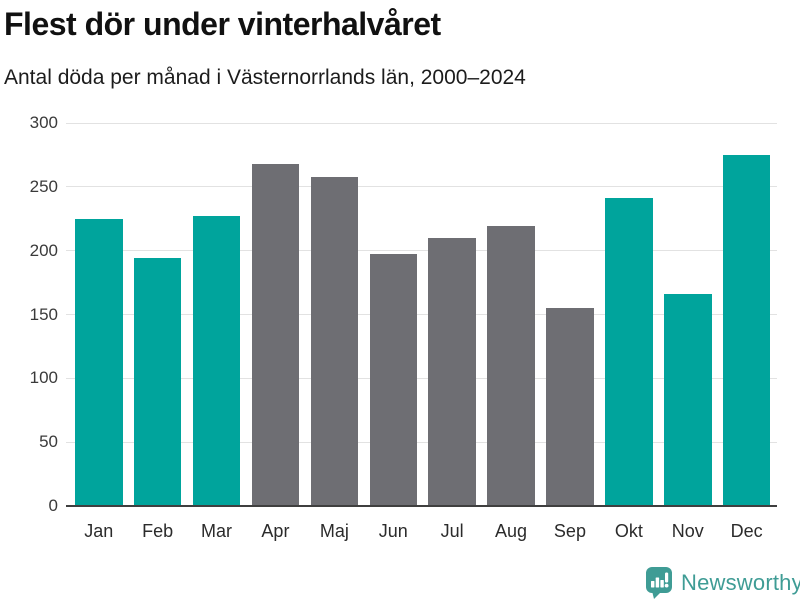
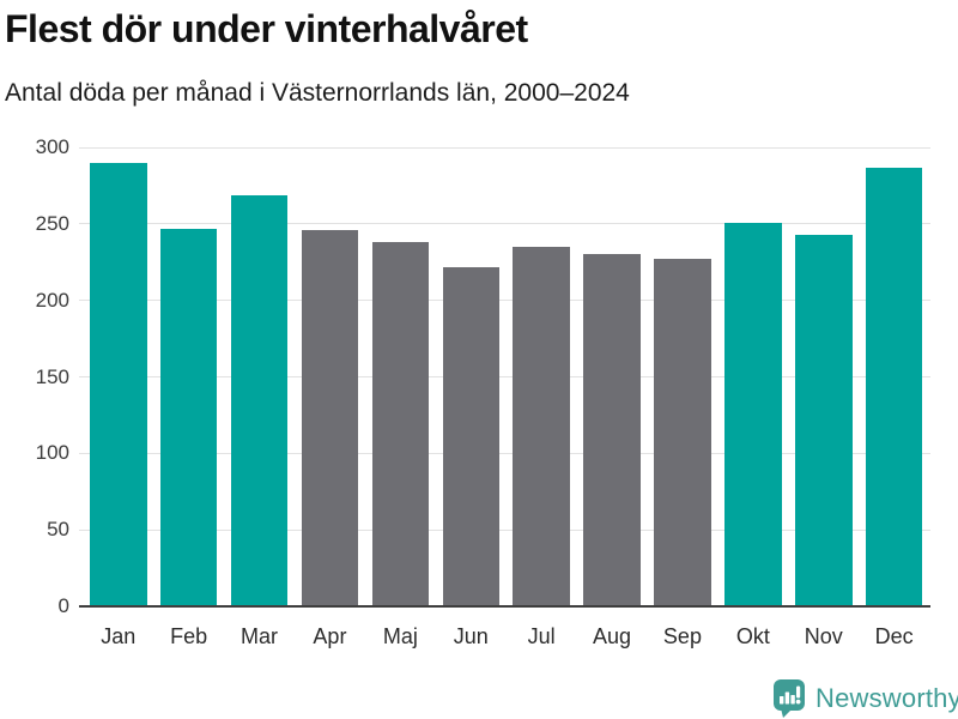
Jan: 225 -> 290
Feb: 194 -> 247
Mar: 227 -> 269
Apr: 268 -> 246
Maj: 258 -> 238
Jun: 197 -> 222
Jul: 210 -> 235
Aug: 219 -> 230
Sep: 155 -> 227
Okt: 241 -> 251
Nov: 166 -> 243
Dec: 275 -> 287
